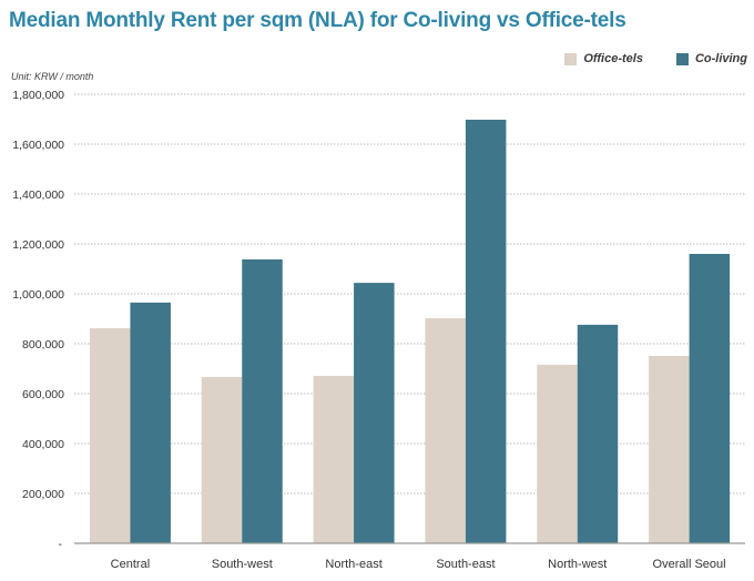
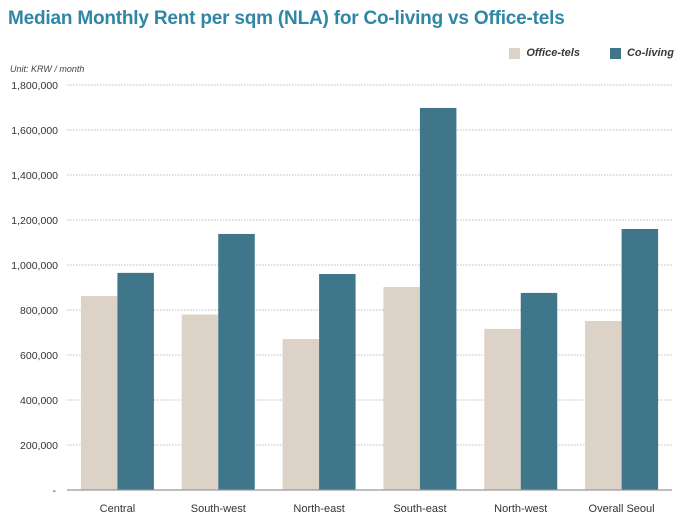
Office-tels/South-west: 670000 -> 780000
Co-living/North-east: 1040000 -> 960000
